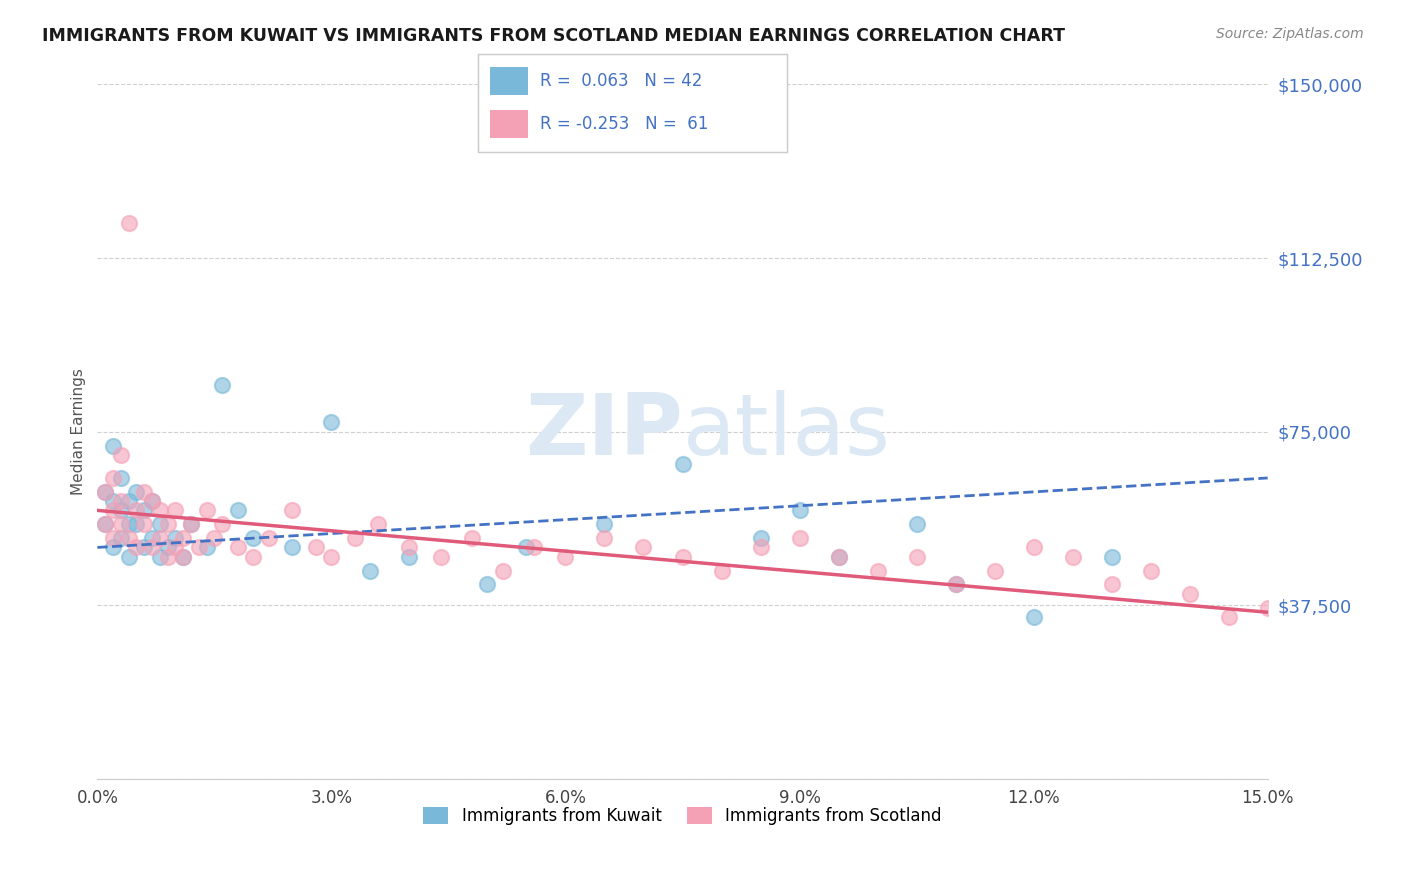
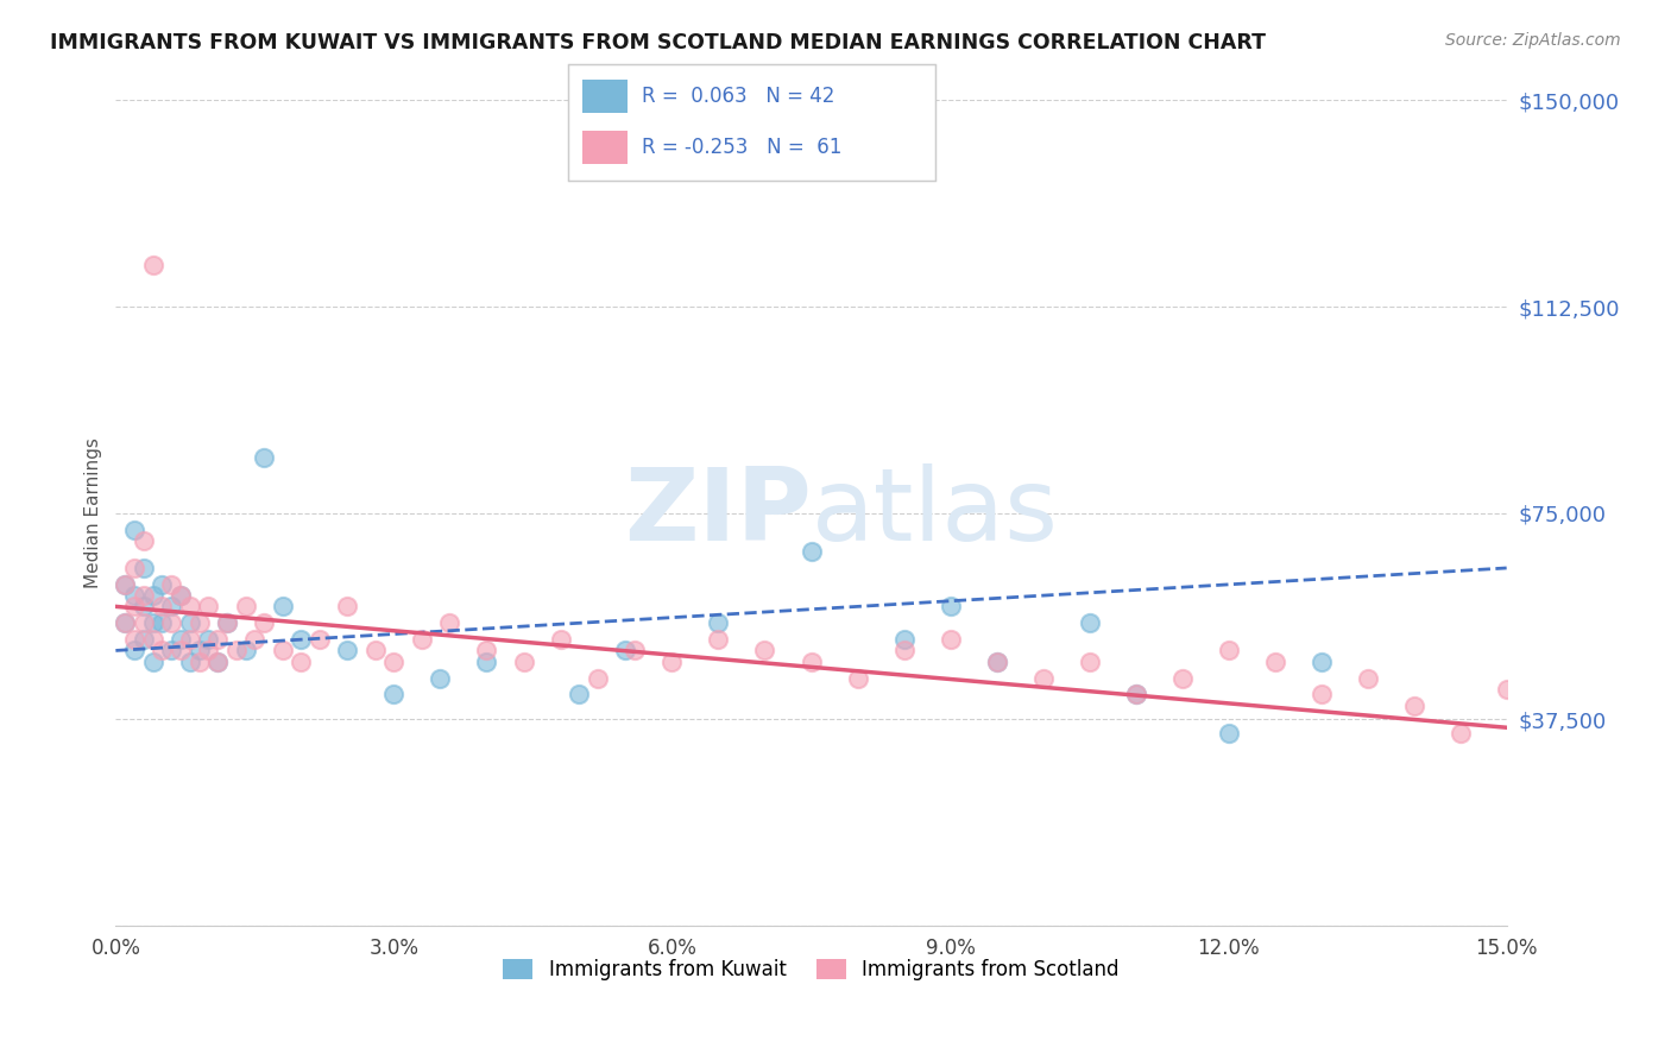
Immigrants from Kuwait/3.0%: $77,000 -> $42,000
Immigrants from Scotland/15.0%: $37,000 -> $43,000
